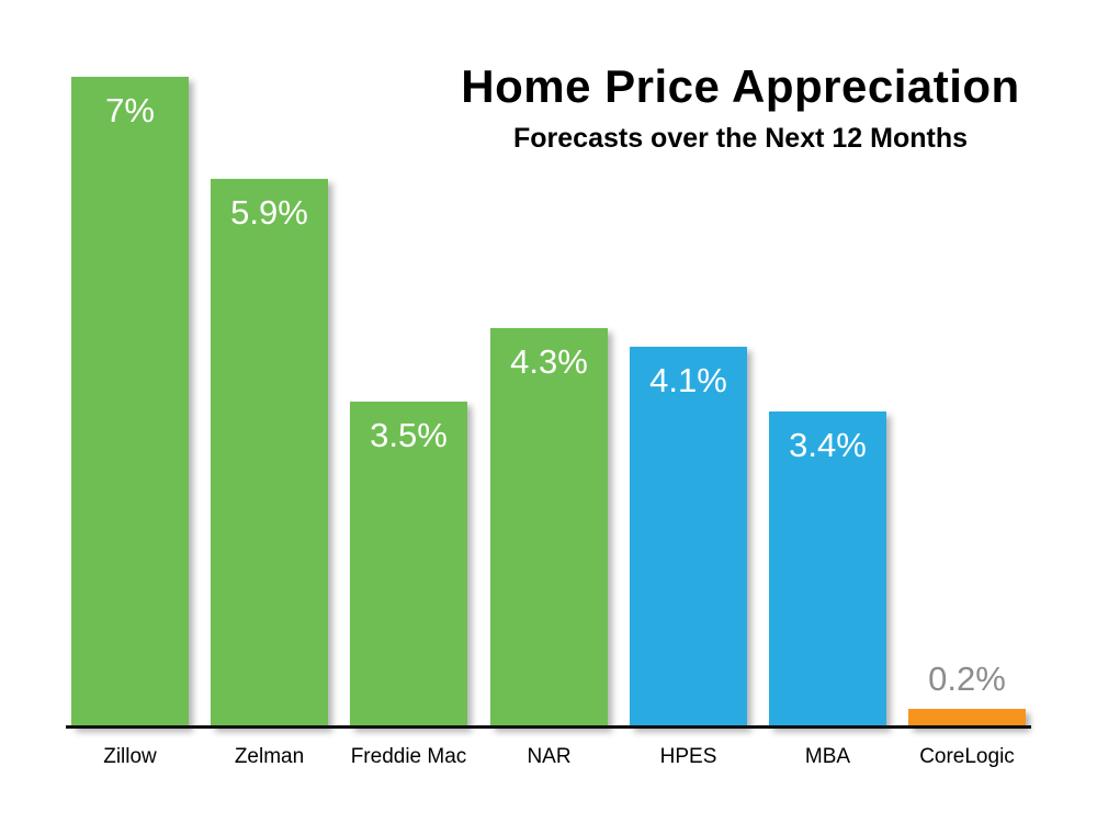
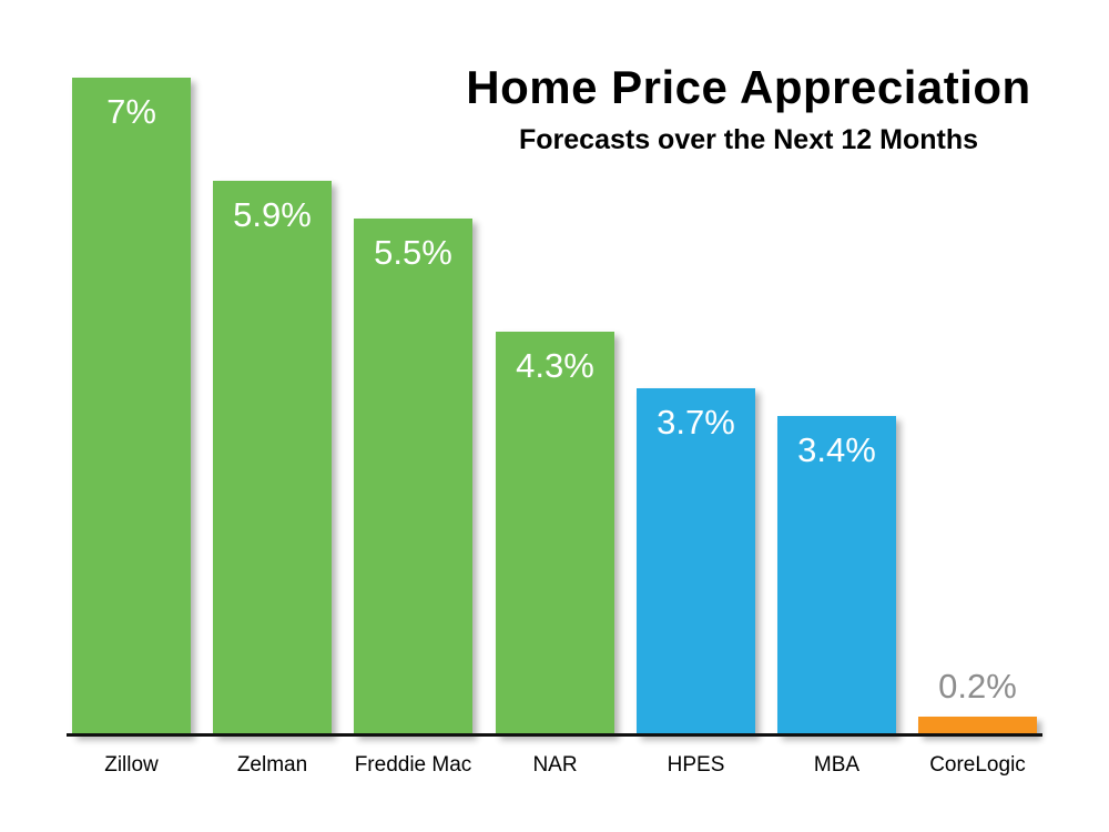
Freddie Mac: 3.5% -> 5.5%
HPES: 4.1% -> 3.7%
